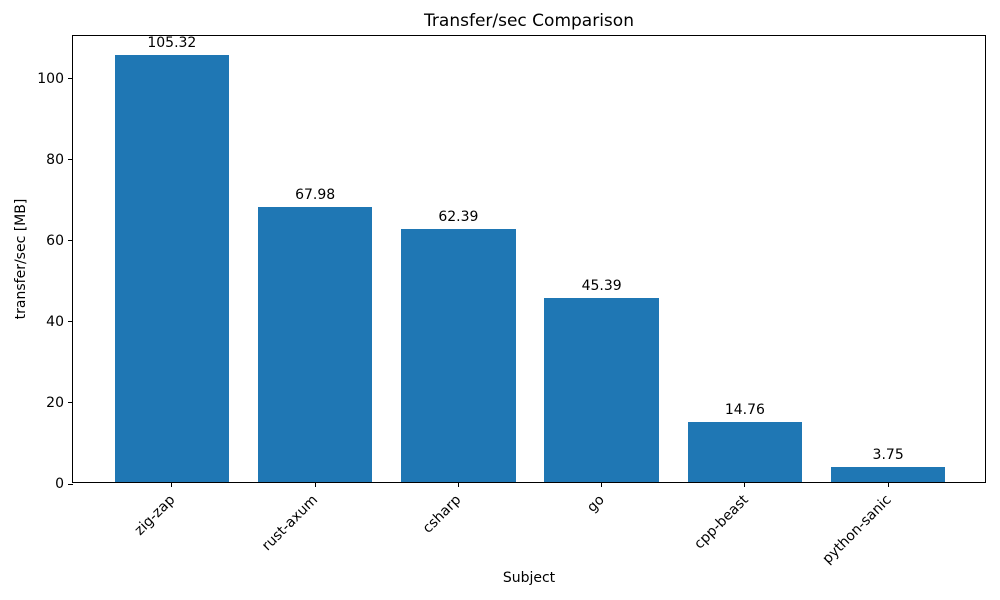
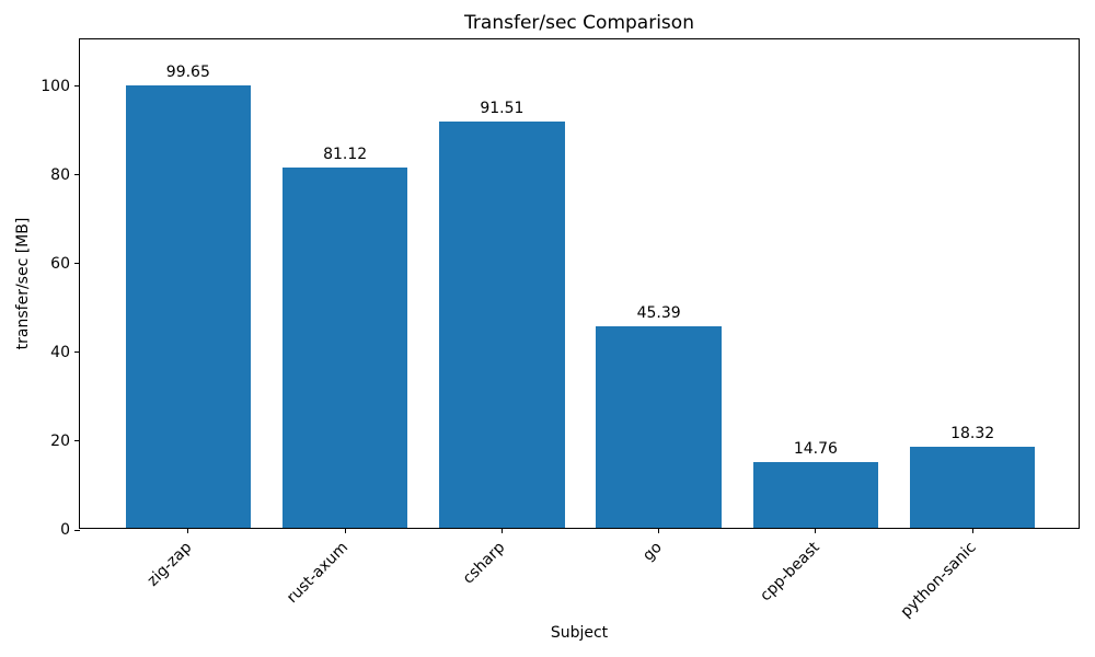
zig-zap: 105.32 -> 99.65
rust-axum: 67.98 -> 81.12
csharp: 62.39 -> 91.51
python-sanic: 3.75 -> 18.32
